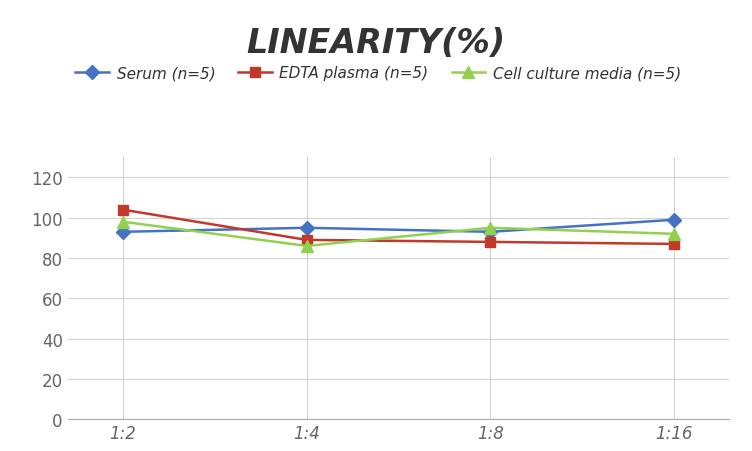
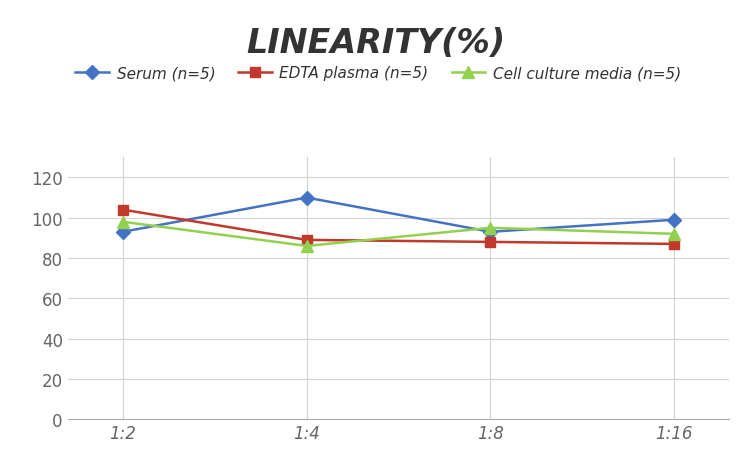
Serum (n=5)/1:4: 95 -> 110
